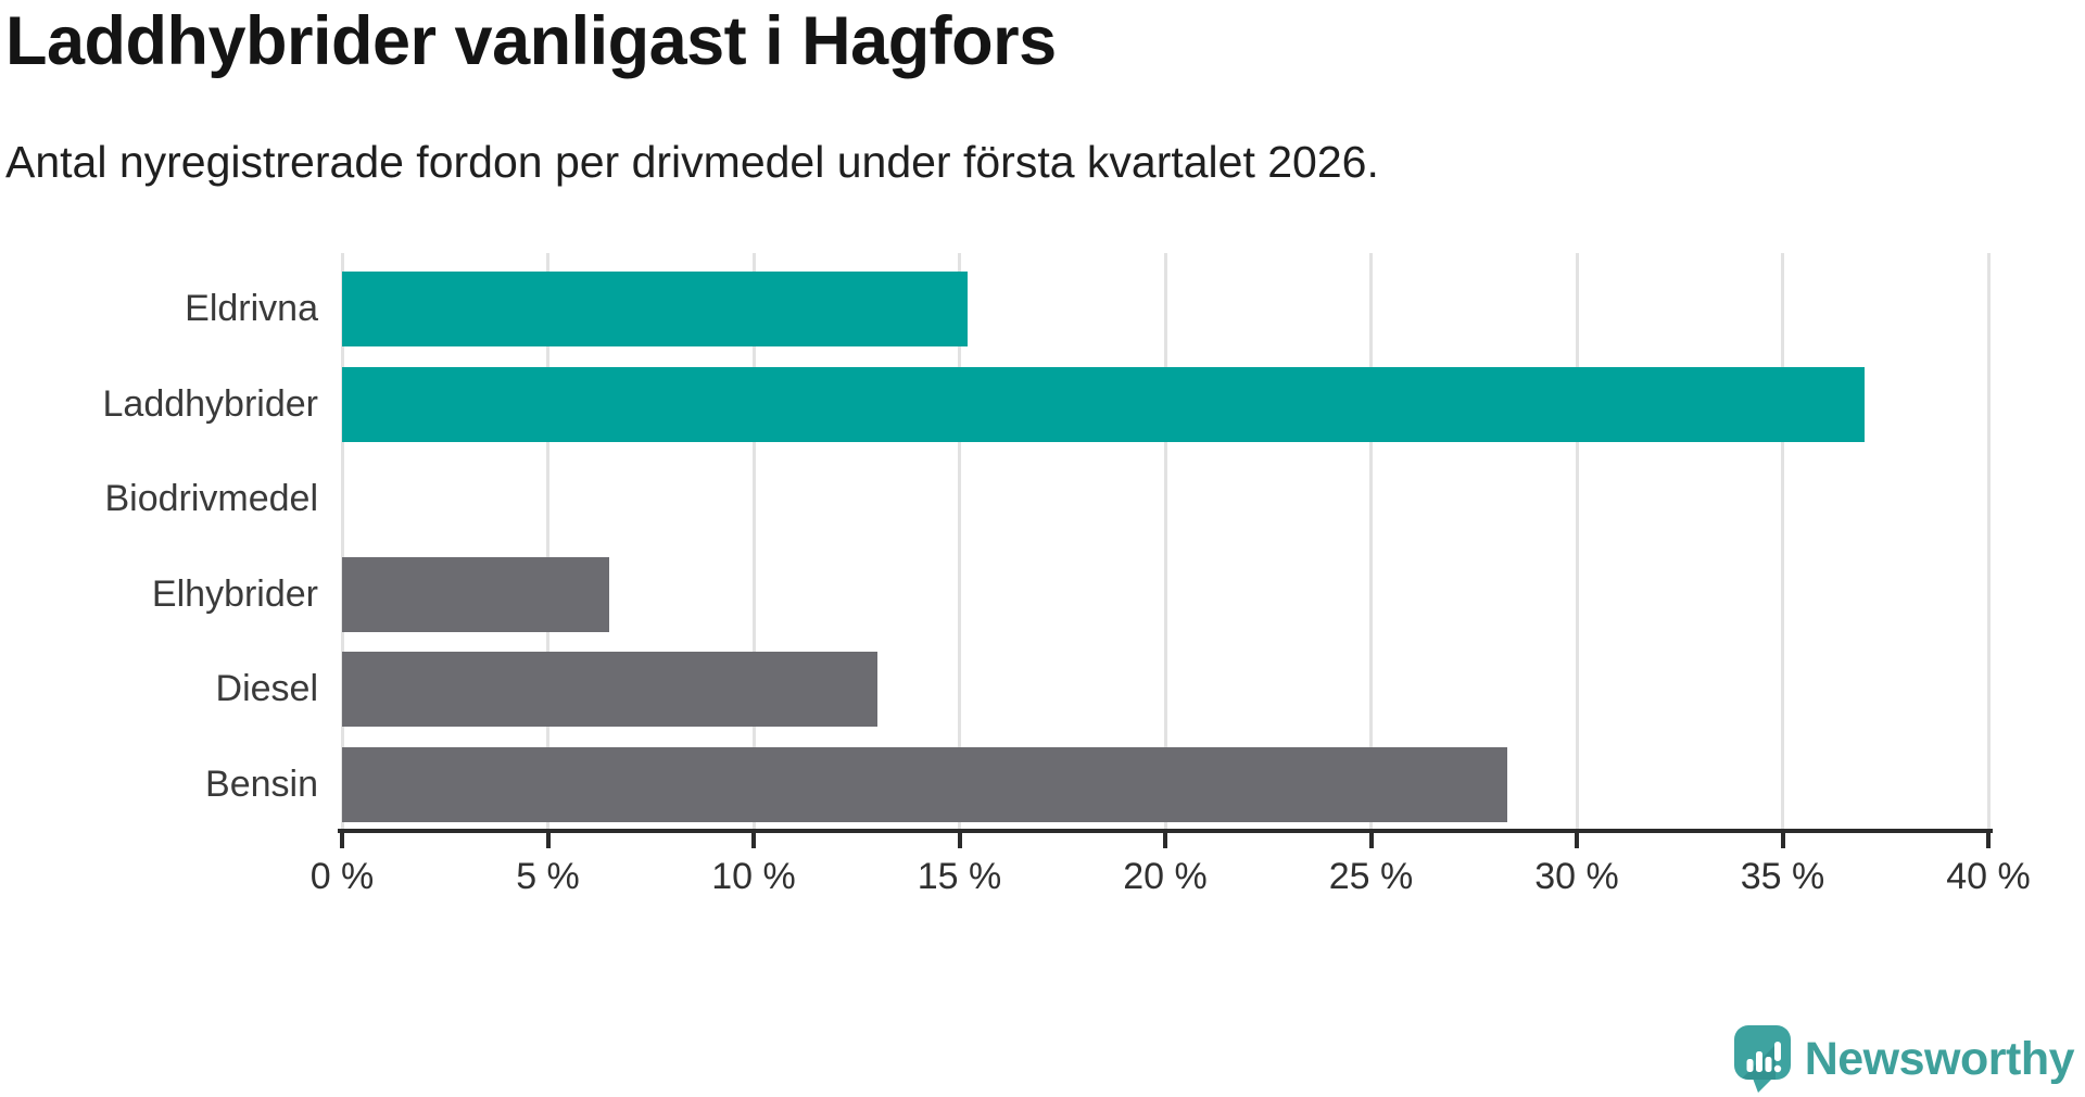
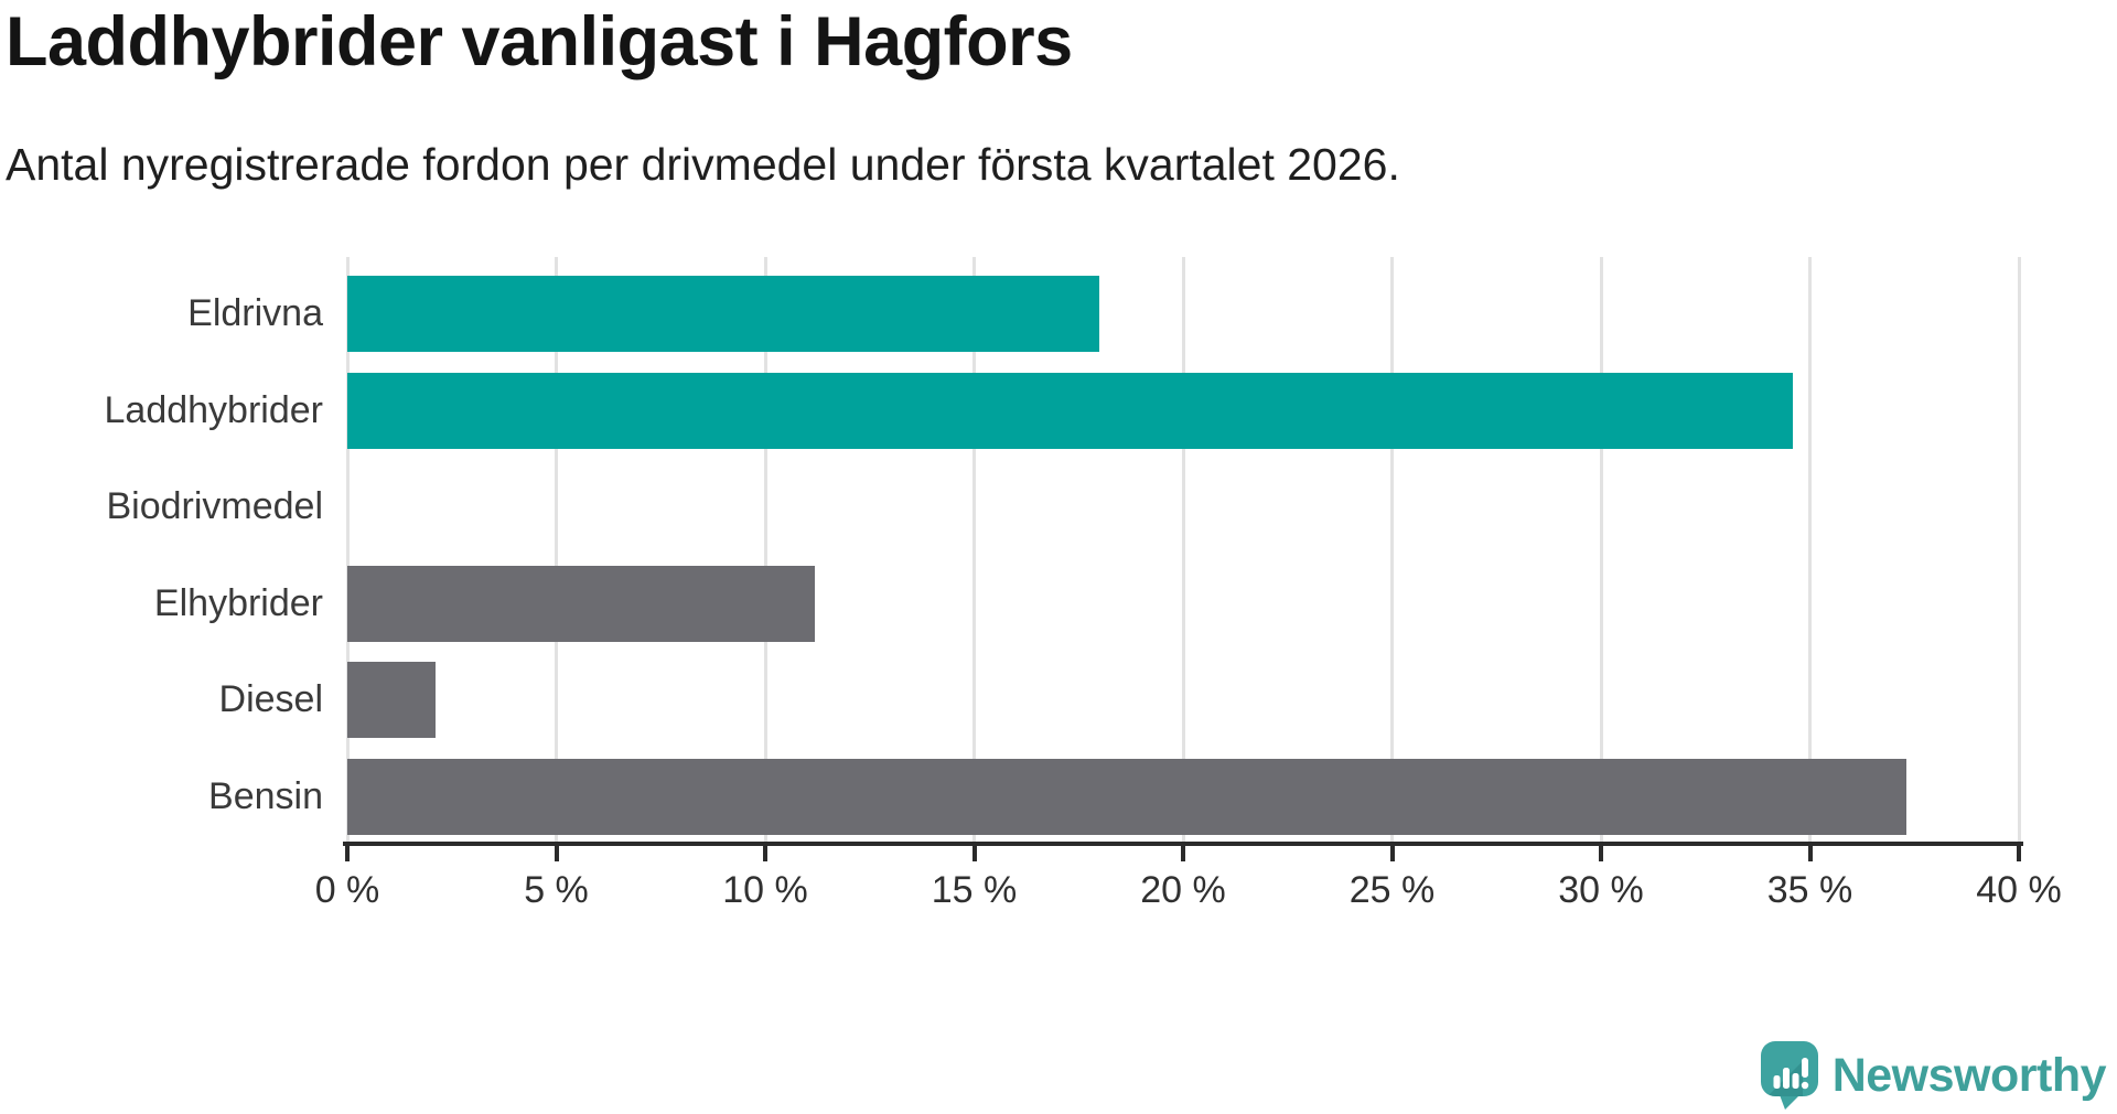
Eldrivna: 15.2% -> 18.0%
Laddhybrider: 37.0% -> 34.6%
Elhybrider: 6.5% -> 11.2%
Diesel: 13.0% -> 2.1%
Bensin: 28.3% -> 37.3%
